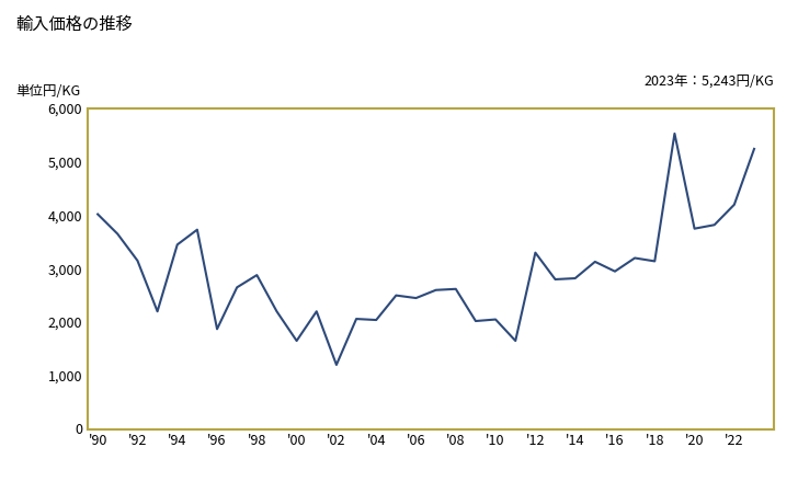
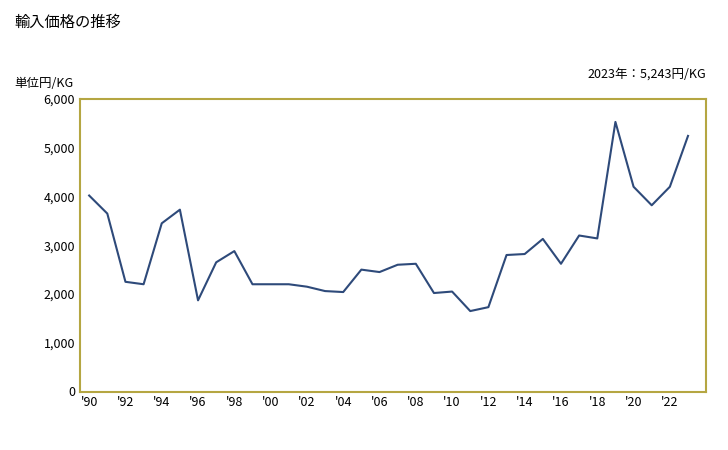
'92: 3,150 -> 2,250
'00: 1,650 -> 2,200
'02: 1,200 -> 2,150
'12: 3,300 -> 1,730
'16: 2,950 -> 2,620
'20: 3,750 -> 4,200
